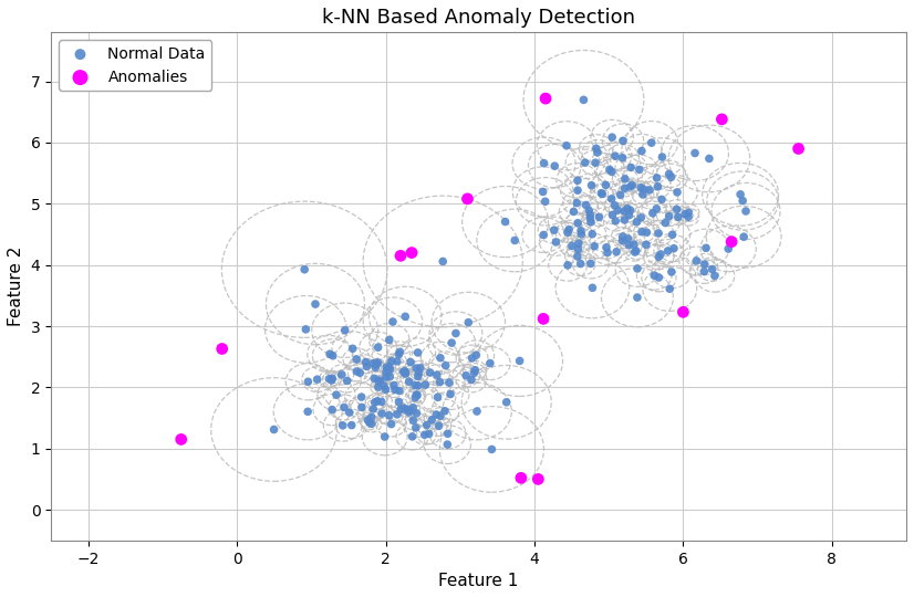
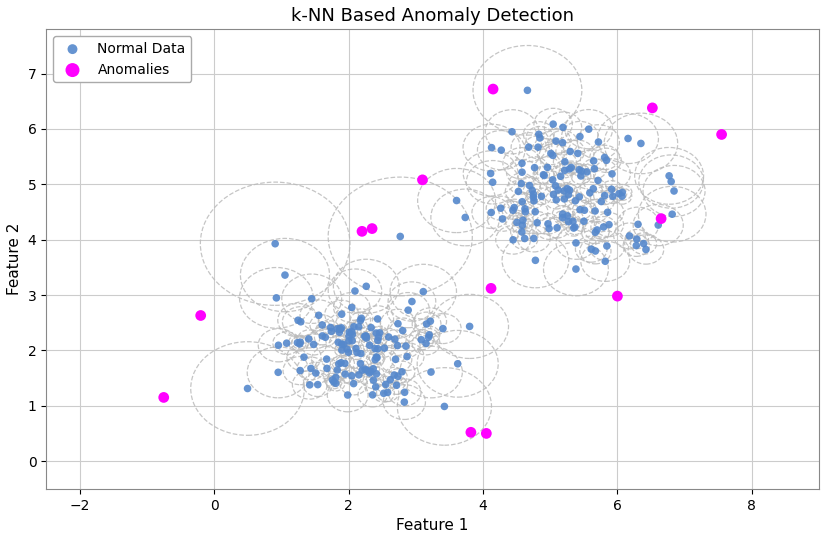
Anomalies/6: 3.23 -> 2.98
